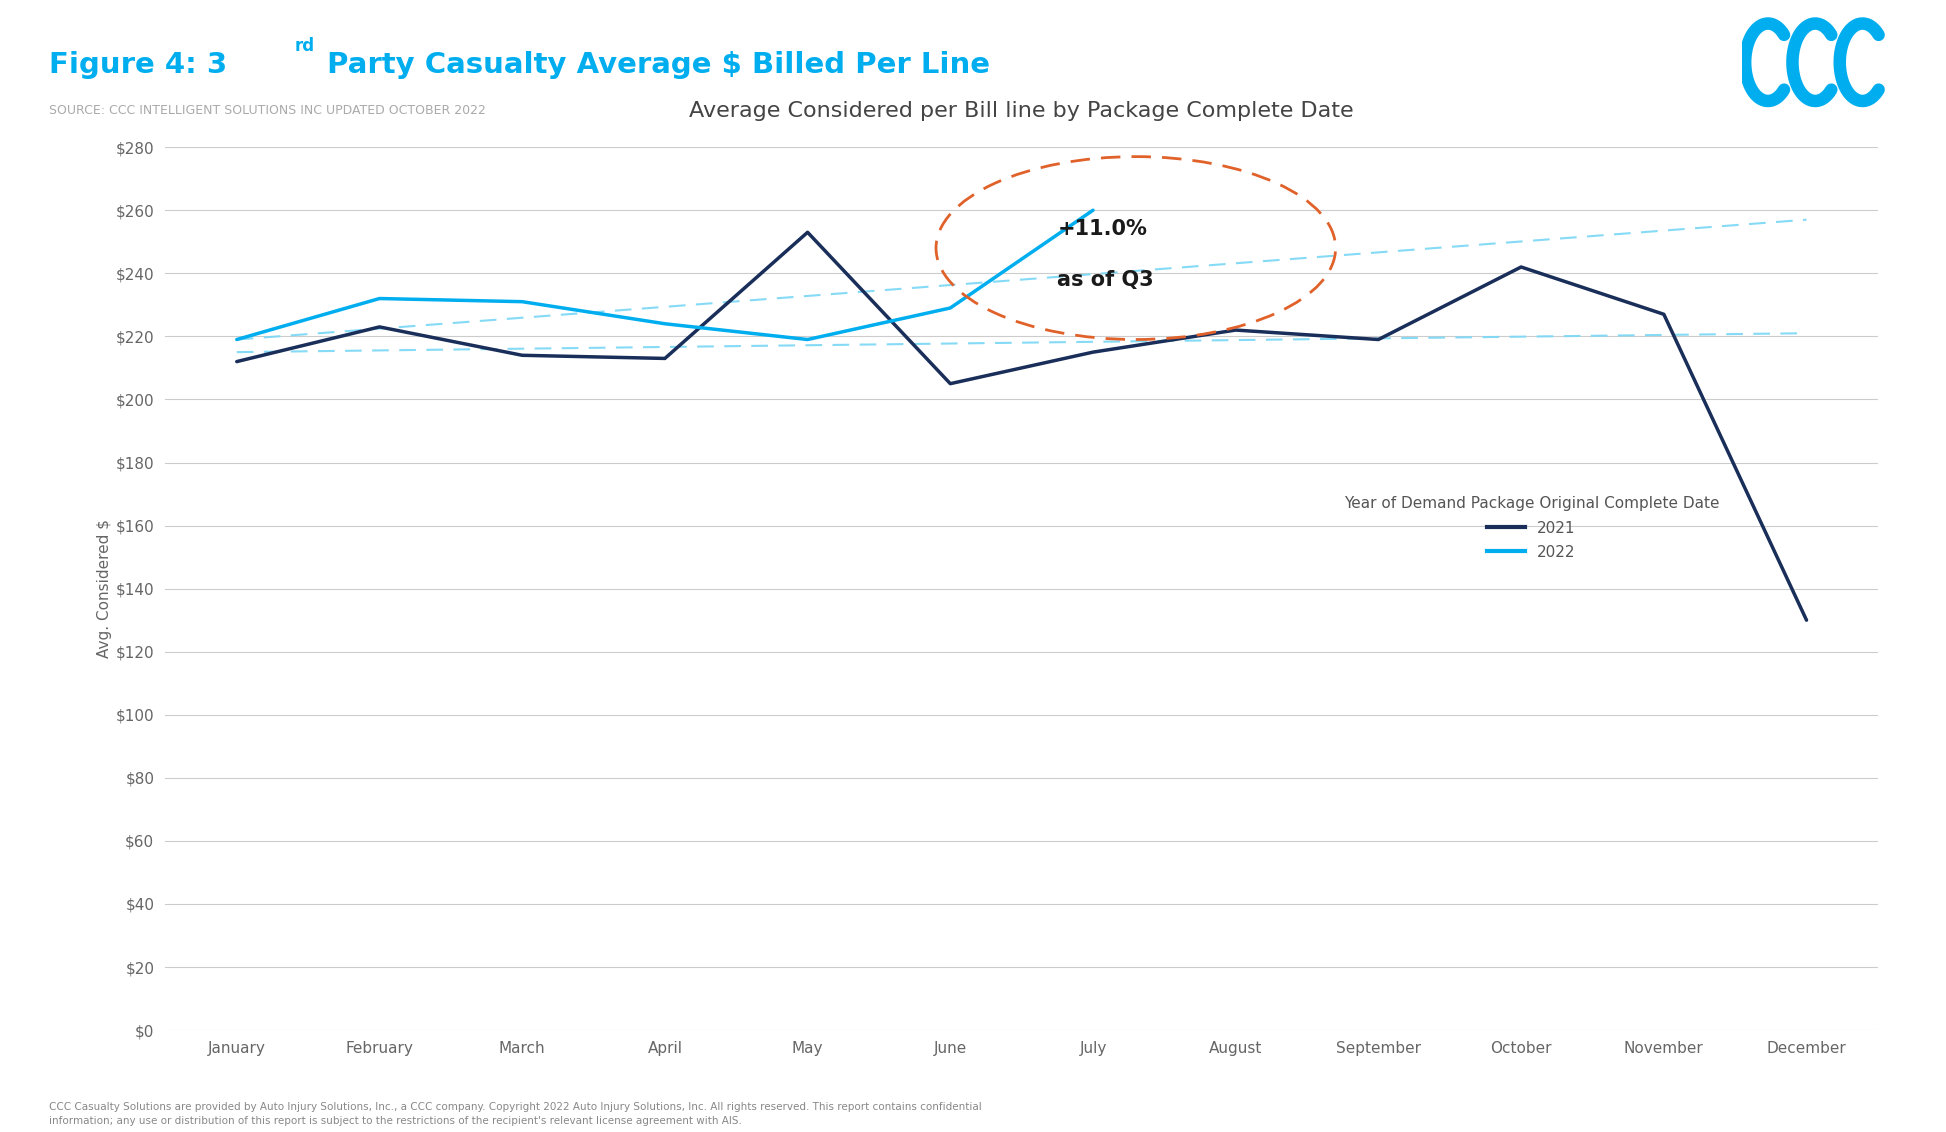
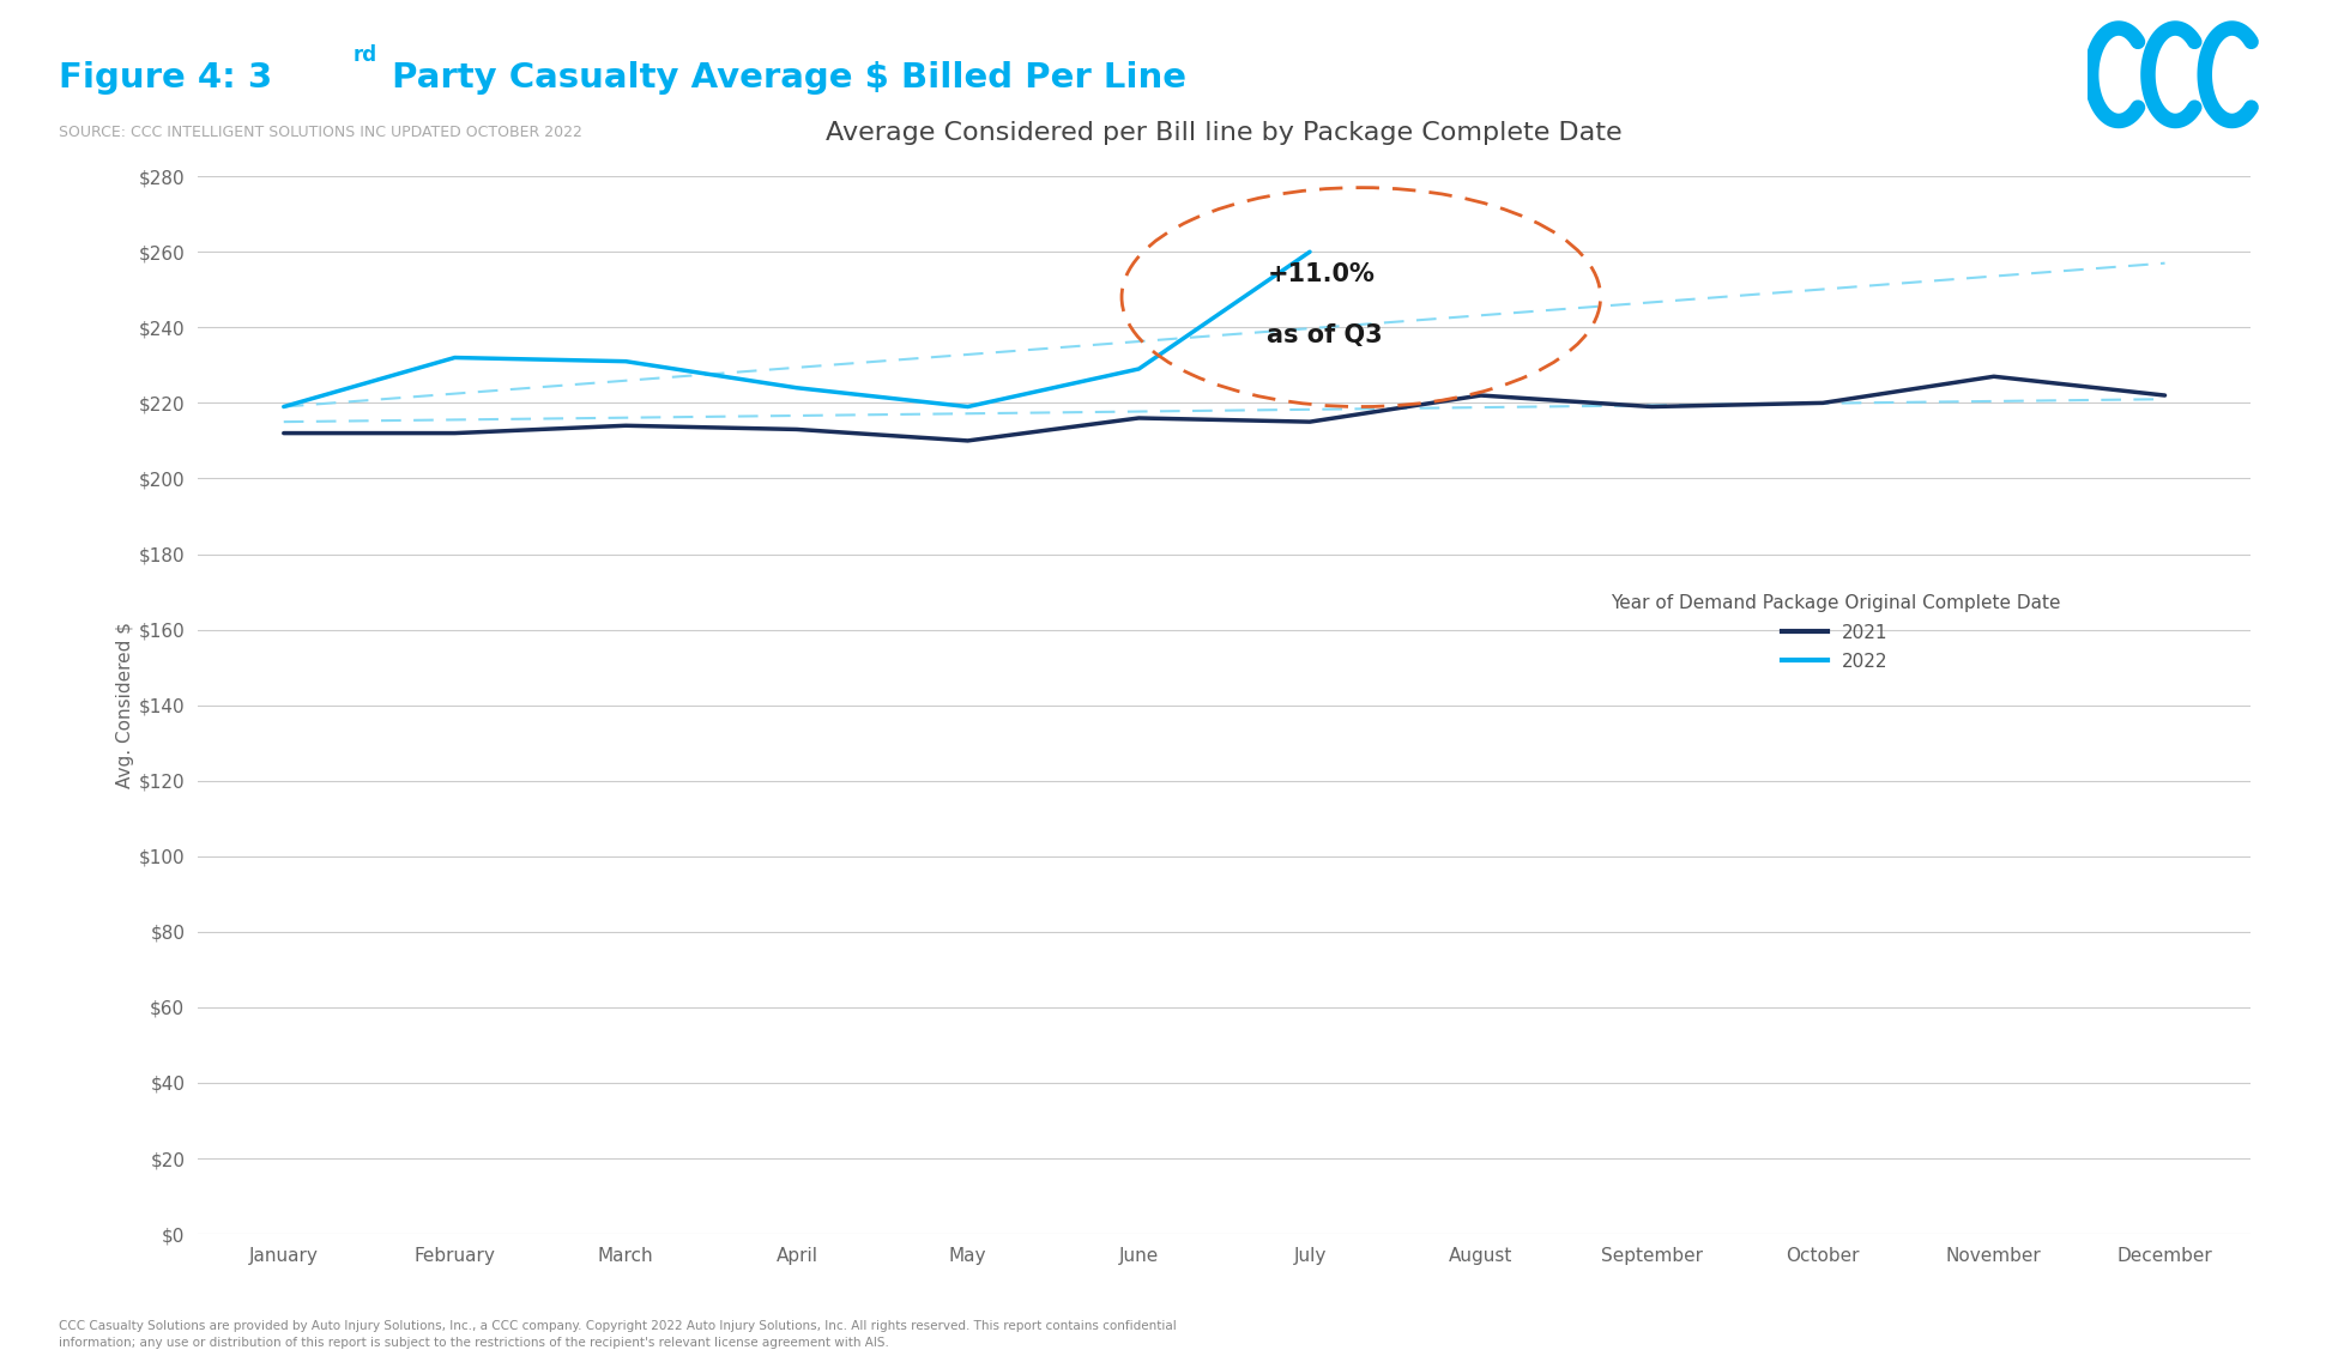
Average Considered per Bill line by Package Complete Date/2021/February: $223 -> $212
Average Considered per Bill line by Package Complete Date/2021/May: $253 -> $210
Average Considered per Bill line by Package Complete Date/2021/June: $205 -> $216
Average Considered per Bill line by Package Complete Date/2021/October: $242 -> $220
Average Considered per Bill line by Package Complete Date/2021/December: $130 -> $222
